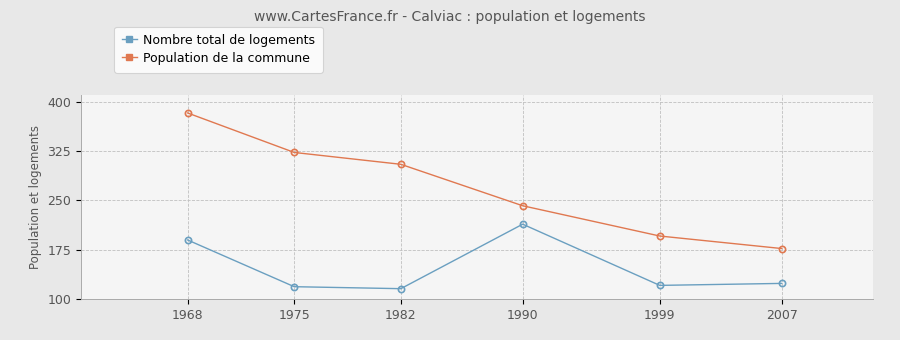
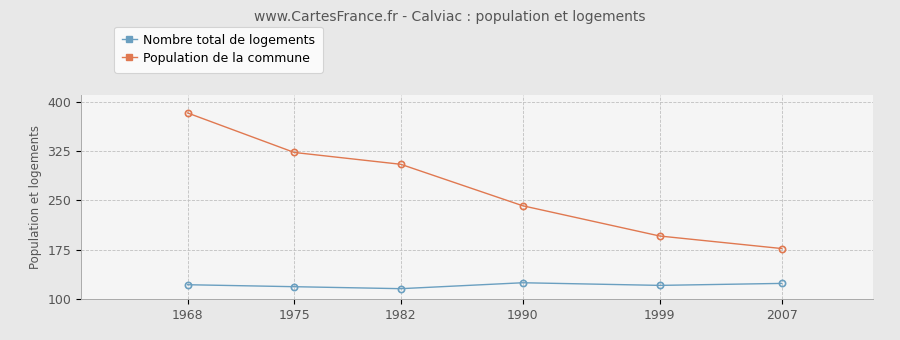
Nombre total de logements/1968: 190 -> 122
Nombre total de logements/1990: 214 -> 125
